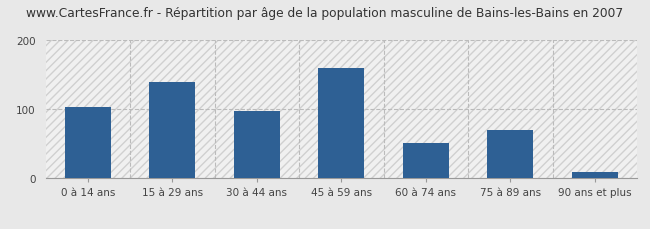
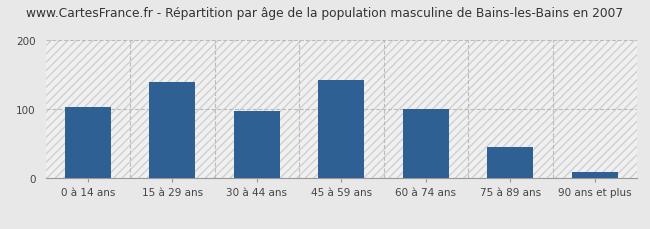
45 à 59 ans: 160 -> 142
60 à 74 ans: 52 -> 101
75 à 89 ans: 70 -> 46
